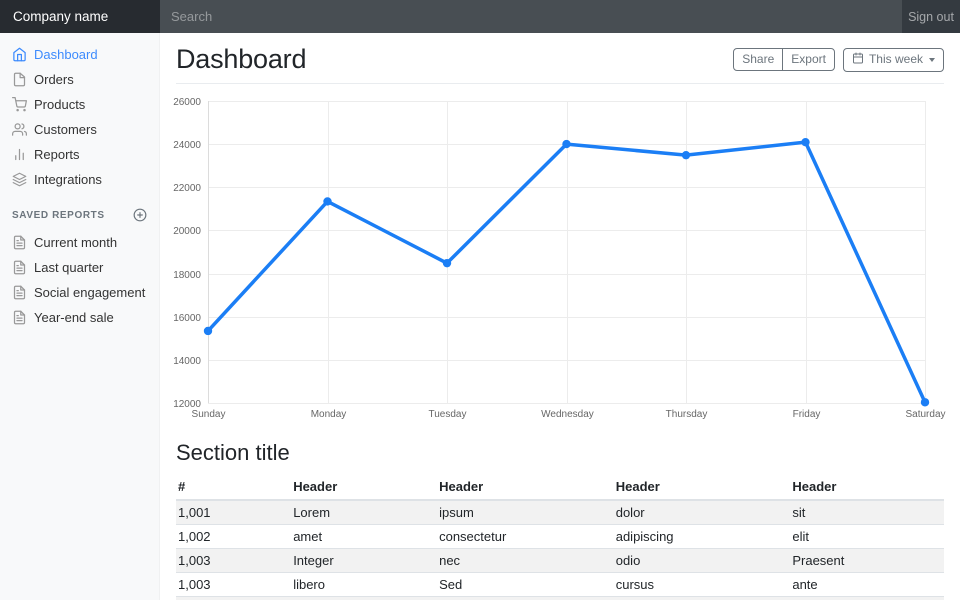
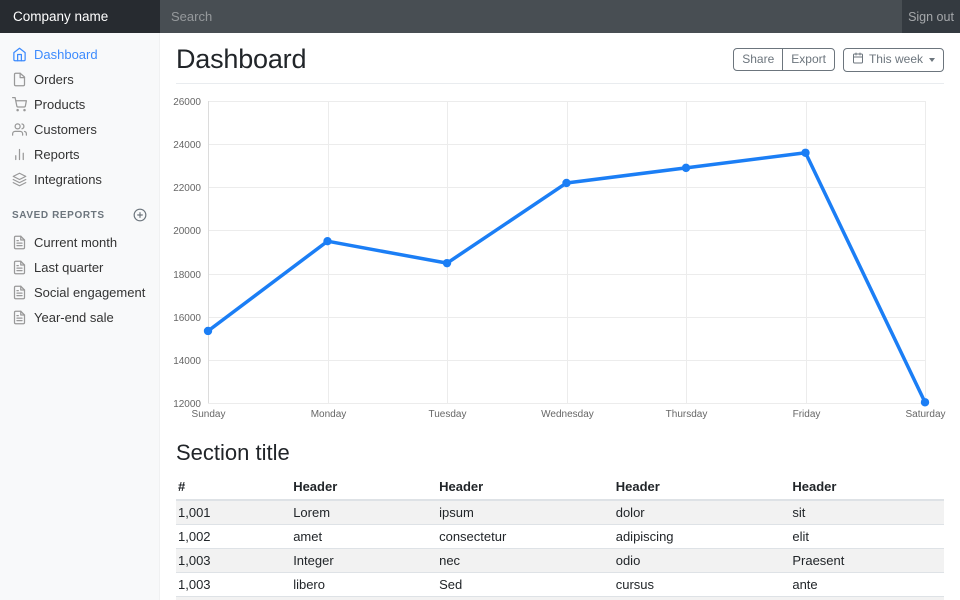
Monday: 21300 -> 19500
Wednesday: 24000 -> 22200
Thursday: 23500 -> 22900
Friday: 24100 -> 23600
